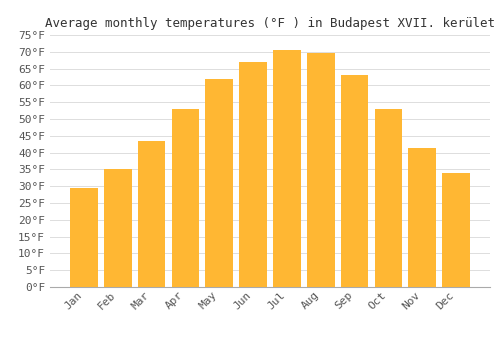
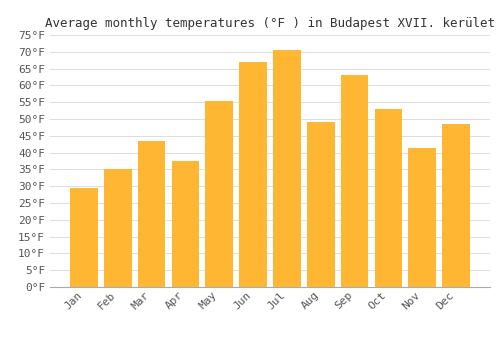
Apr: 53.0°F -> 37.5°F
May: 62.0°F -> 55.5°F
Aug: 69.5°F -> 49.0°F
Dec: 34.0°F -> 48.5°F
